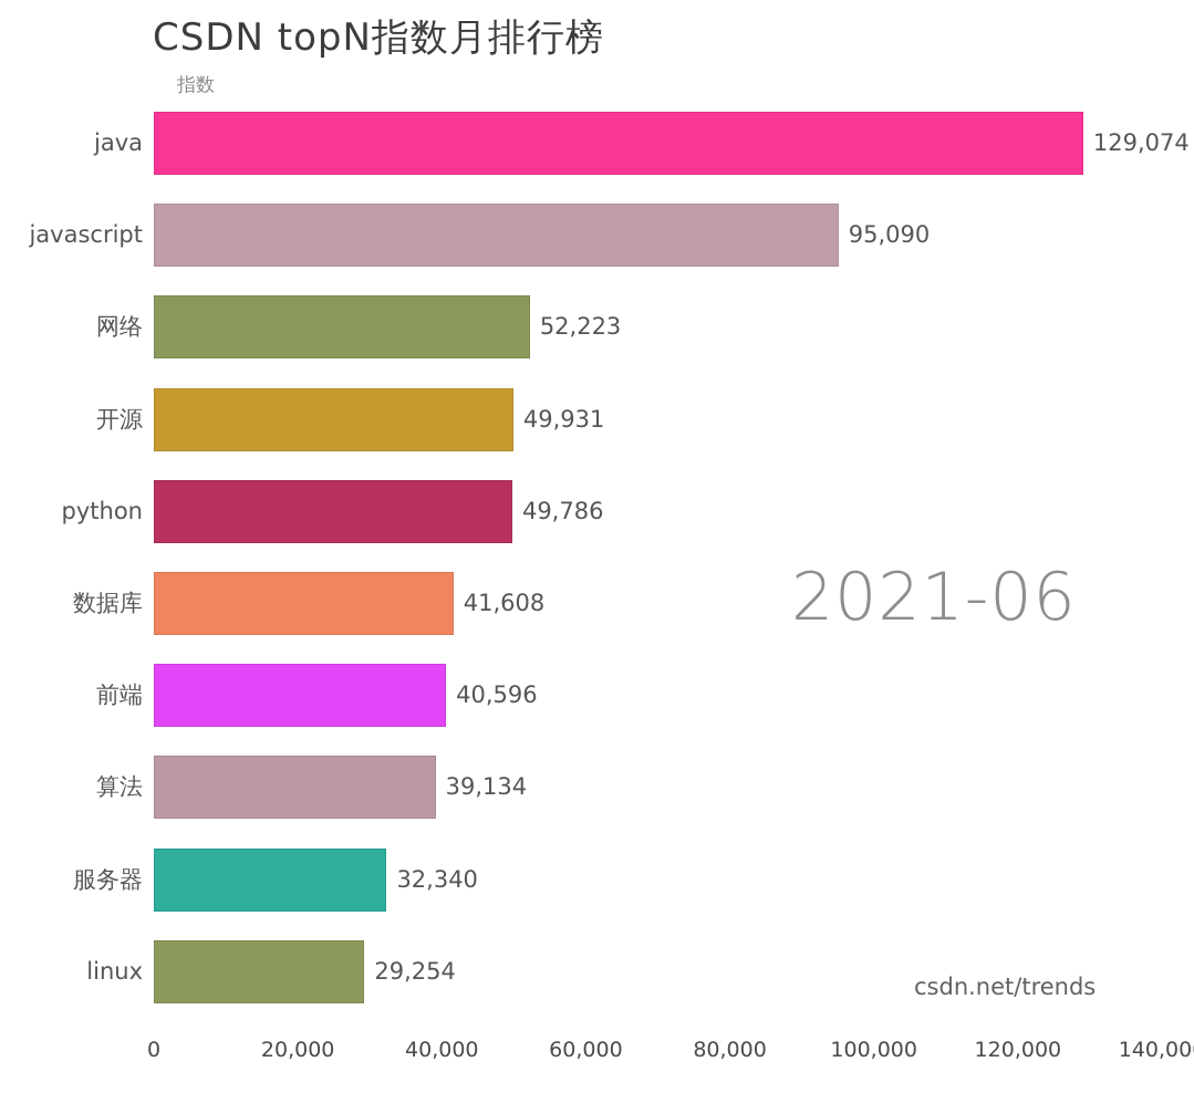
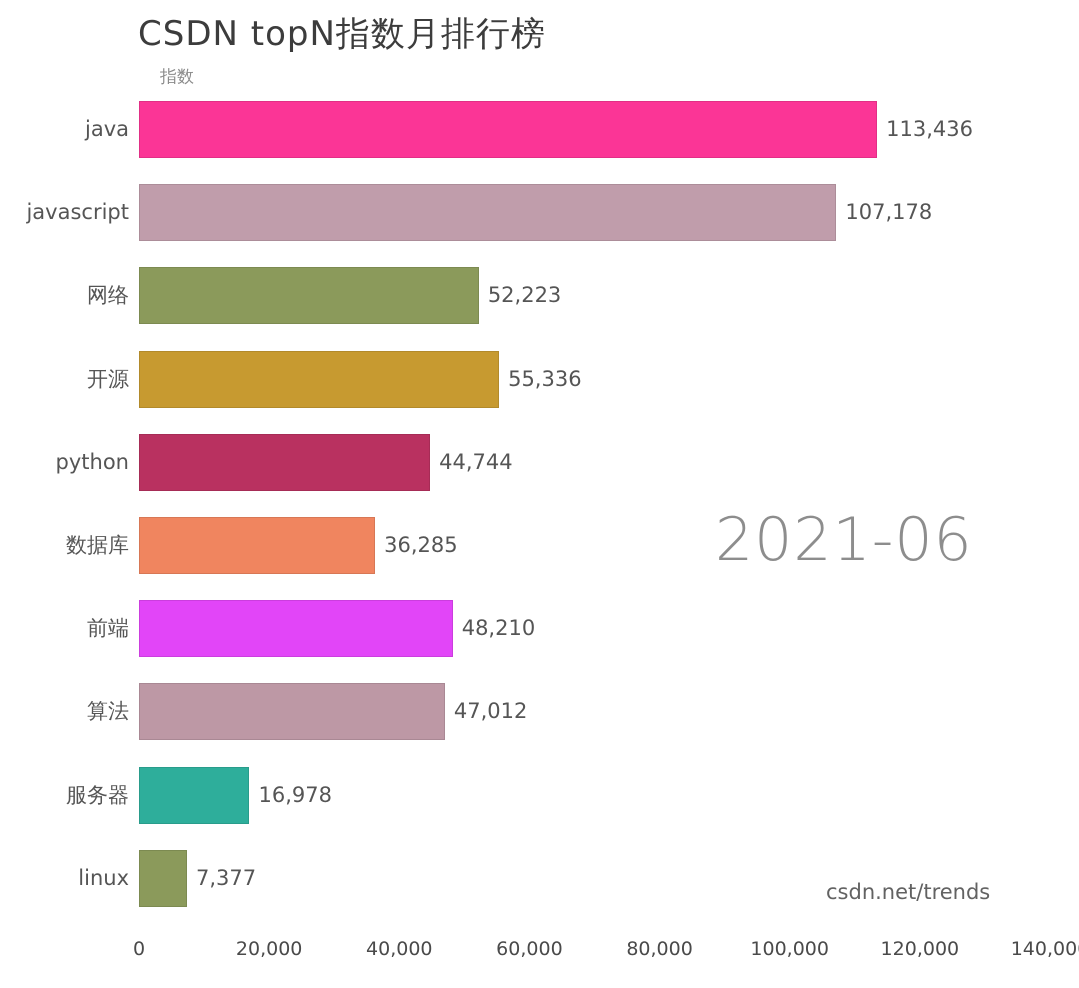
java: 129,074 -> 113,436
javascript: 95,090 -> 107,178
开源: 49,931 -> 55,336
python: 49,786 -> 44,744
数据库: 41,608 -> 36,285
前端: 40,596 -> 48,210
算法: 39,134 -> 47,012
服务器: 32,340 -> 16,978
linux: 29,254 -> 7,377
